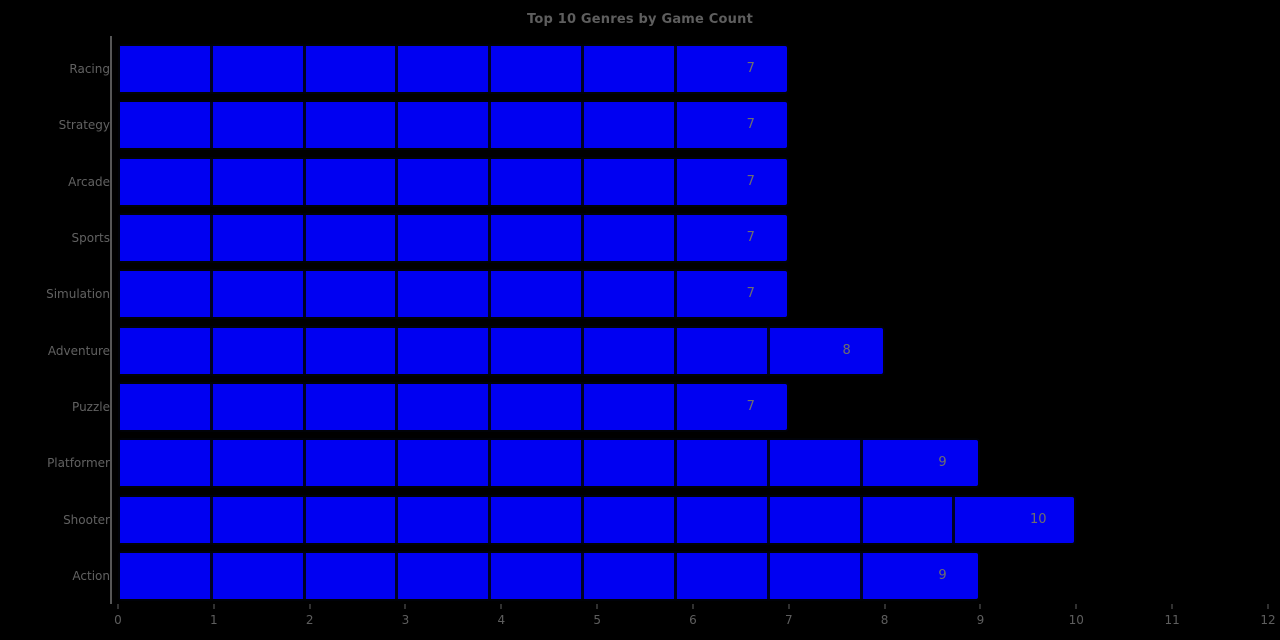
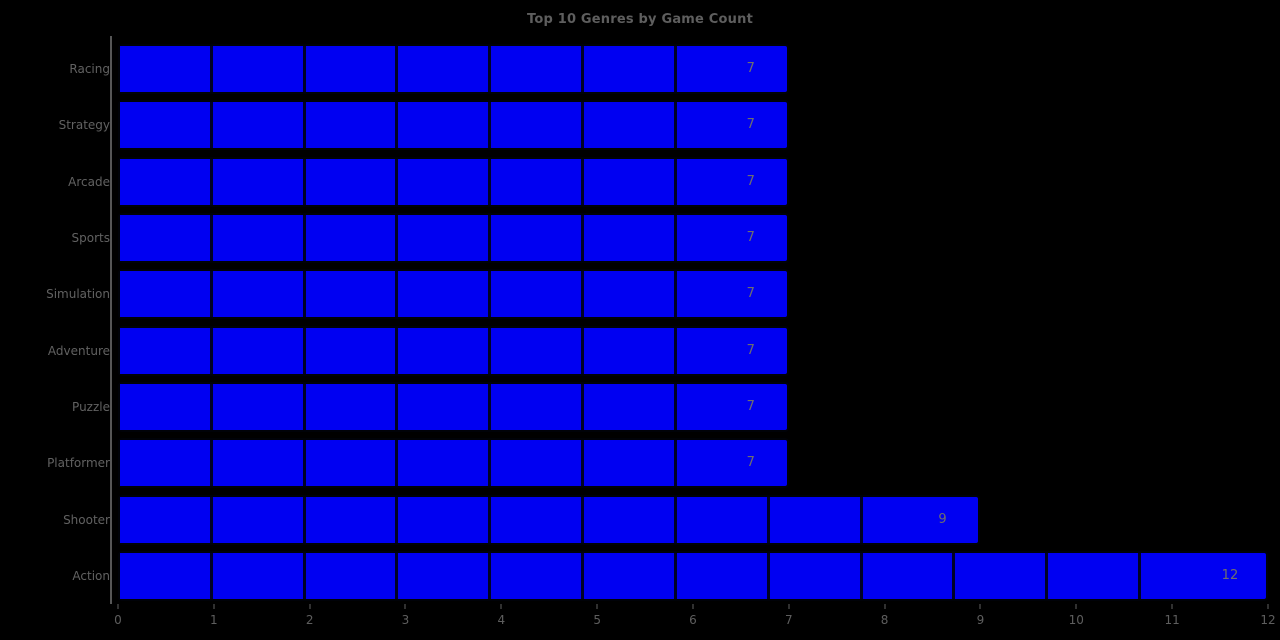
Adventure: 8 -> 7
Platformer: 9 -> 7
Shooter: 10 -> 9
Action: 9 -> 12
